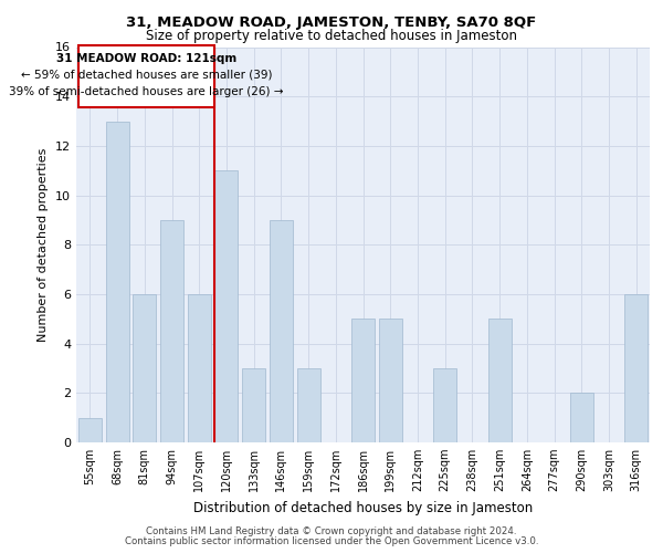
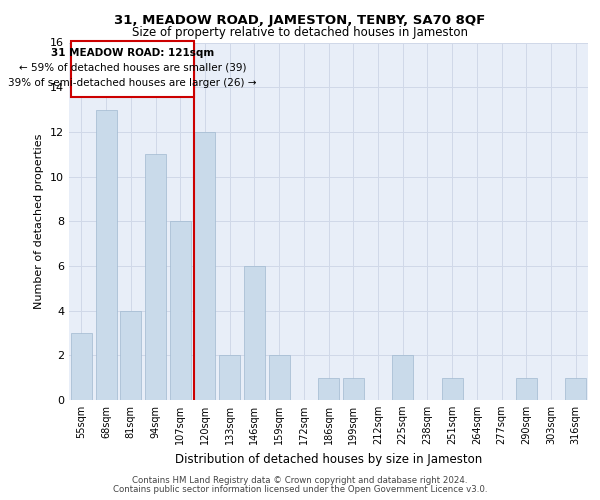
55sqm: 1 -> 3
81sqm: 6 -> 4
94sqm: 9 -> 11
107sqm: 6 -> 8
120sqm: 11 -> 12
133sqm: 3 -> 2
146sqm: 9 -> 6
159sqm: 3 -> 2
186sqm: 5 -> 1
199sqm: 5 -> 1
225sqm: 3 -> 2
251sqm: 5 -> 1
290sqm: 2 -> 1
316sqm: 6 -> 1
